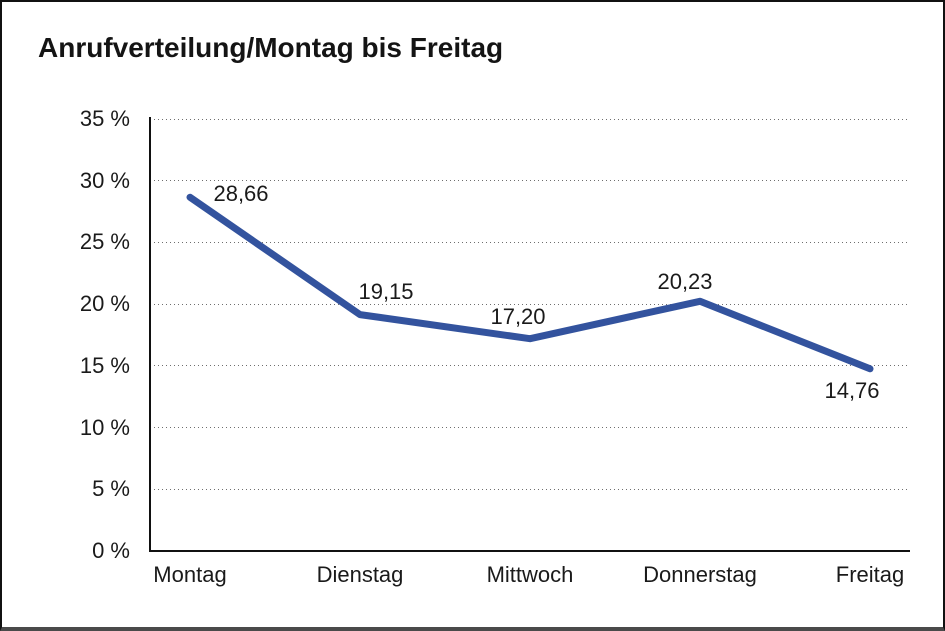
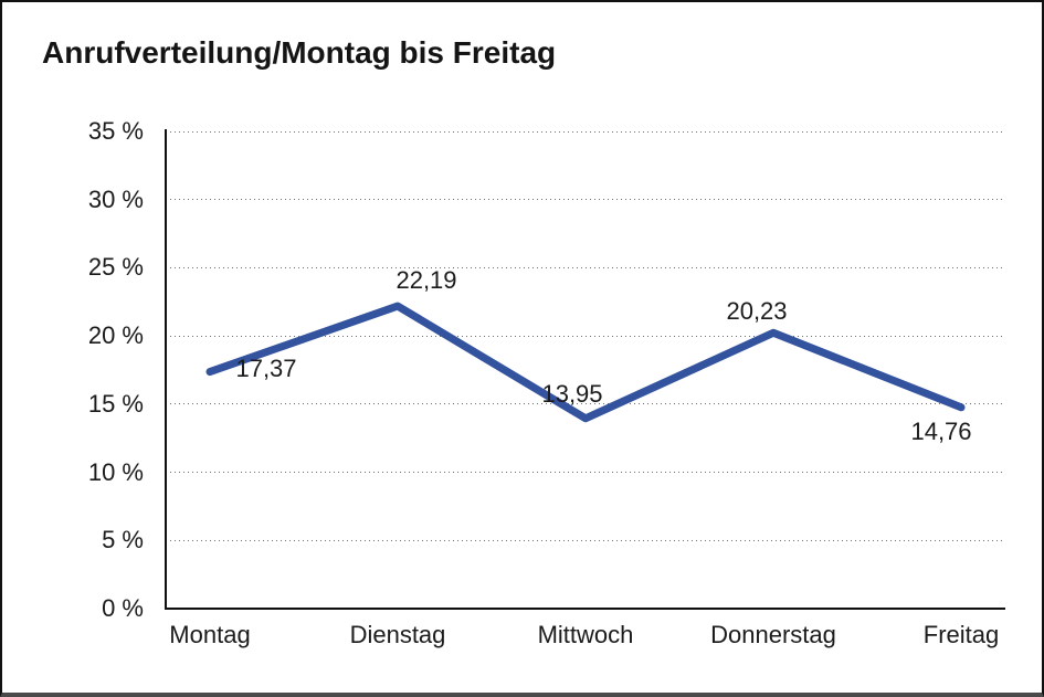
Montag: 28,66 -> 17,37
Dienstag: 19,15 -> 22,19
Mittwoch: 17,20 -> 13,95
